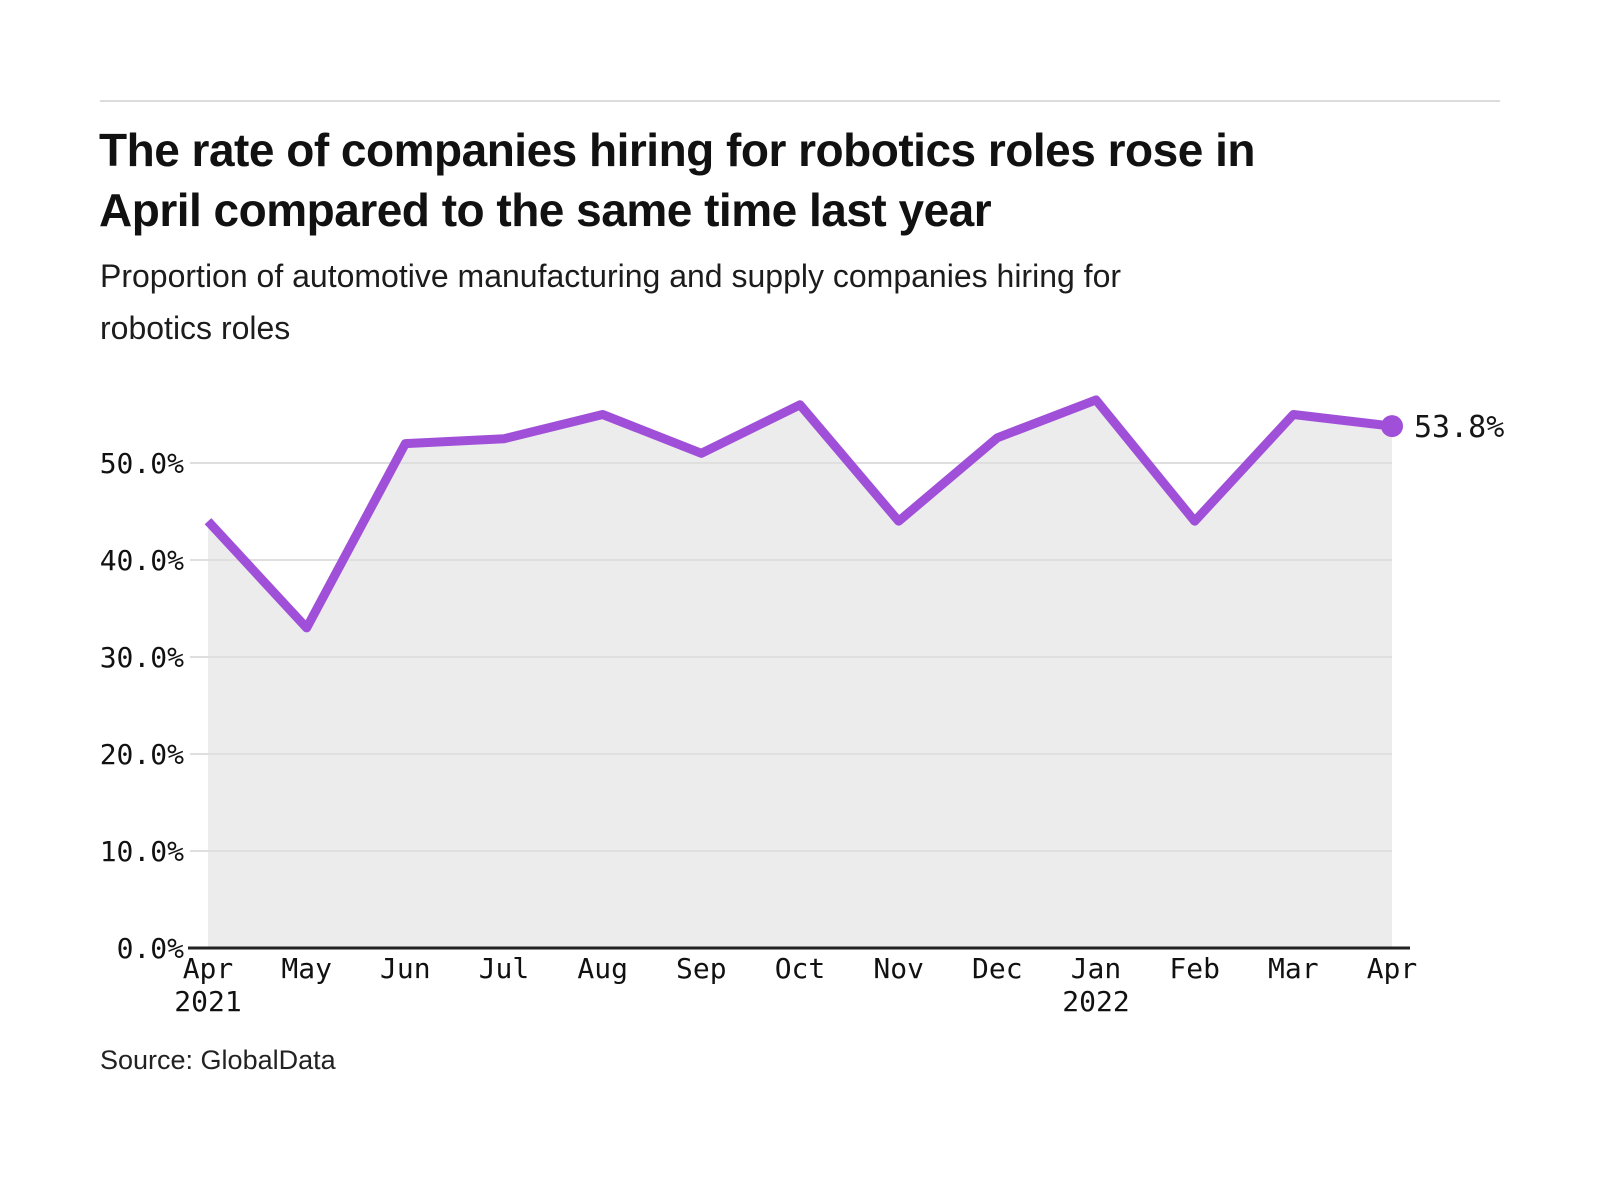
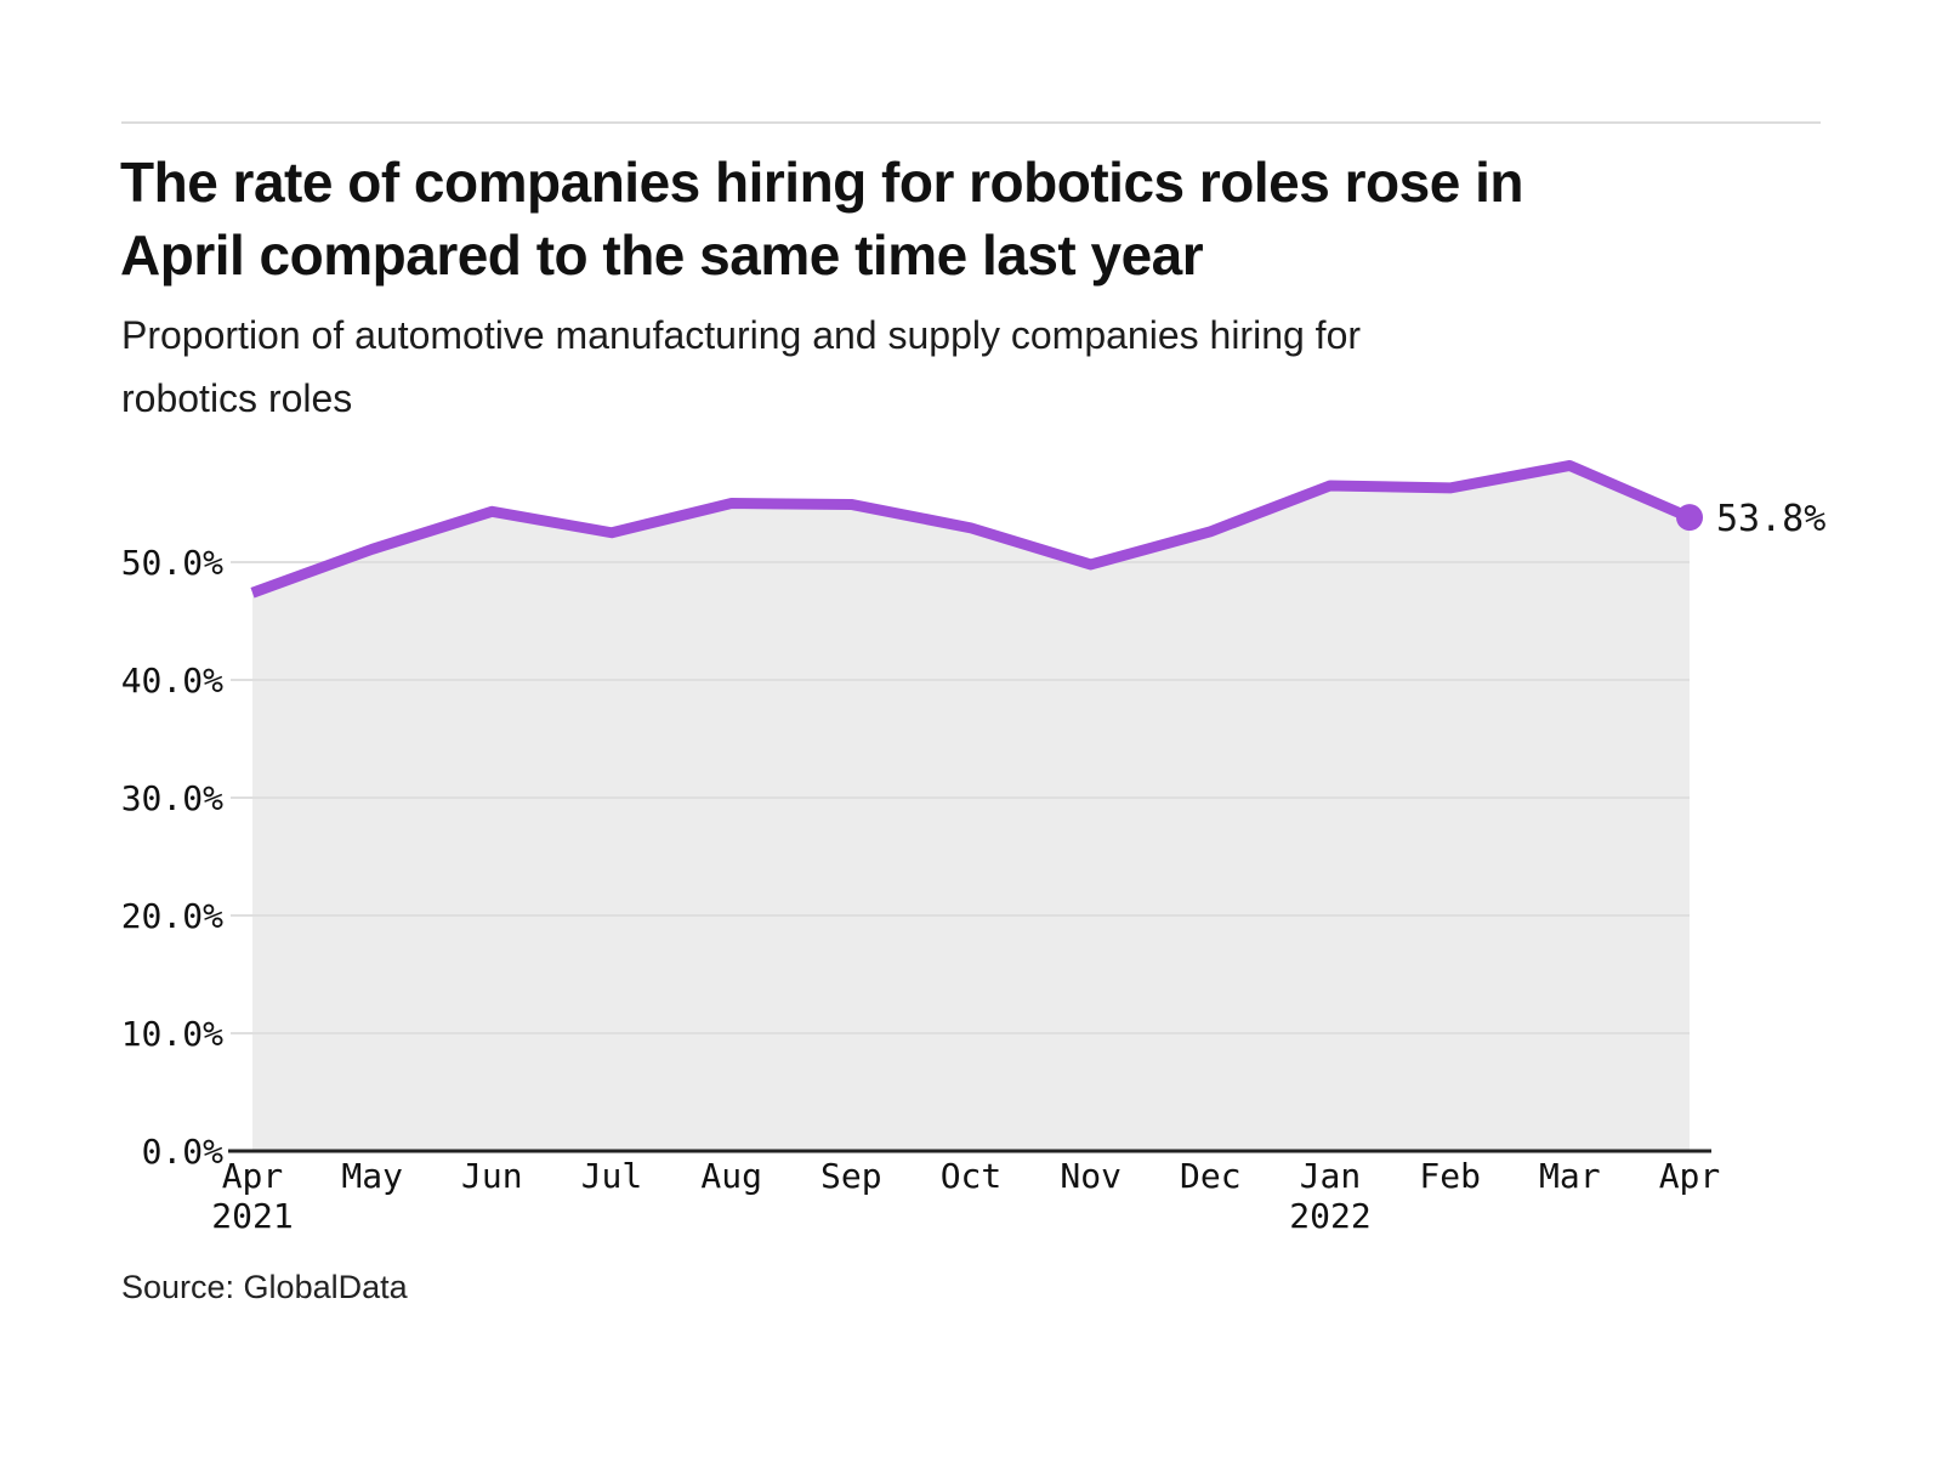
Apr 2021: 44% -> 47%
May: 33% -> 51%
Jun: 52% -> 54%
Sep: 51% -> 55%
Oct: 56% -> 53%
Nov: 44% -> 50%
Feb: 44% -> 56%
Mar: 55% -> 58%
